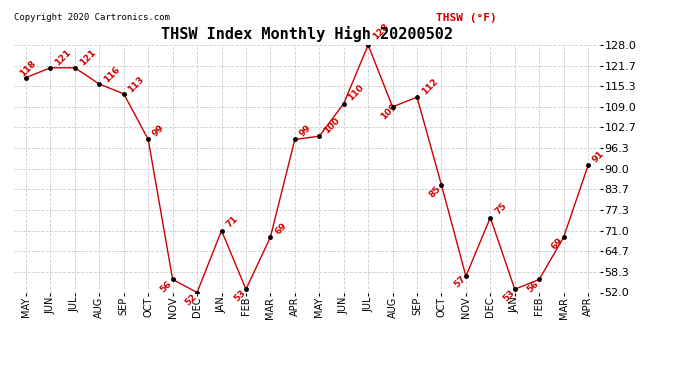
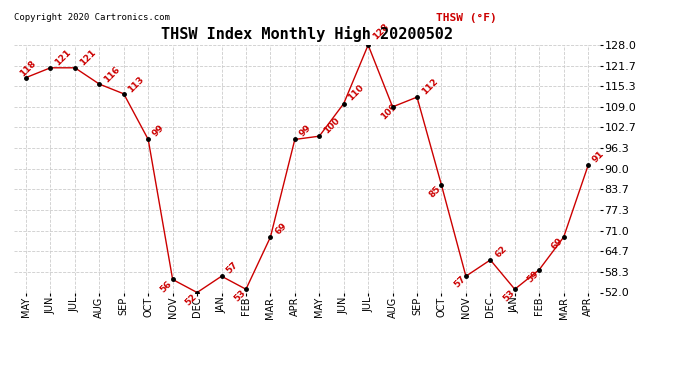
JAN: 71 -> 57
DEC: 75 -> 62
FEB: 56 -> 59
